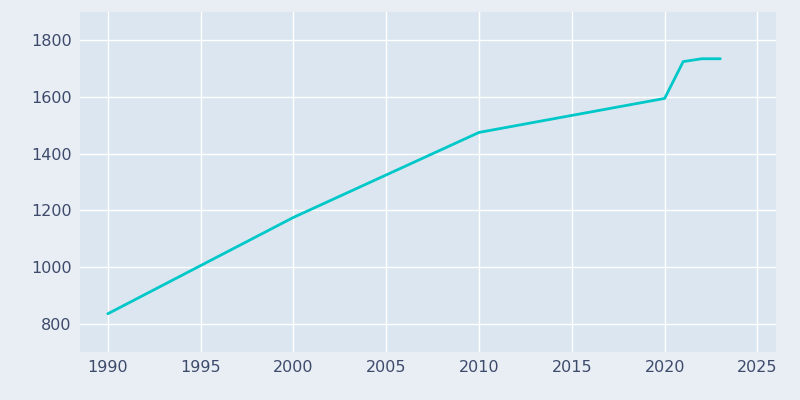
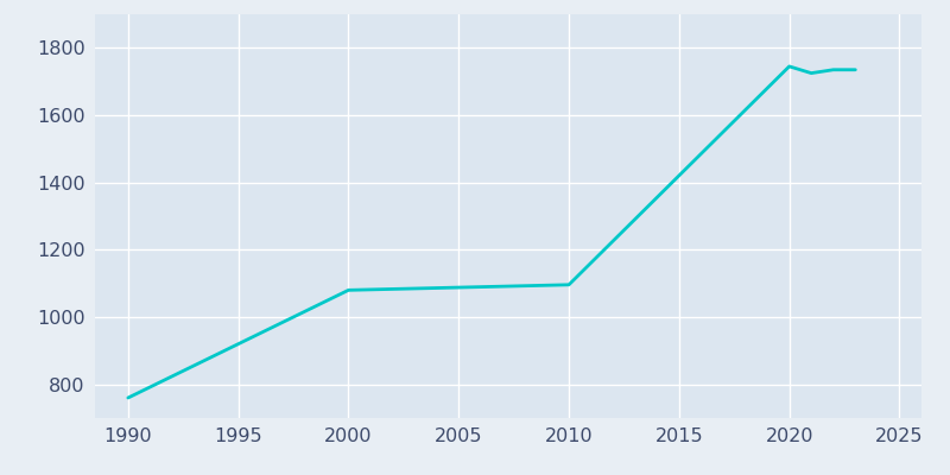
1990: 835 -> 760
2000: 1175 -> 1080
2010: 1475 -> 1096
2020: 1595 -> 1745
